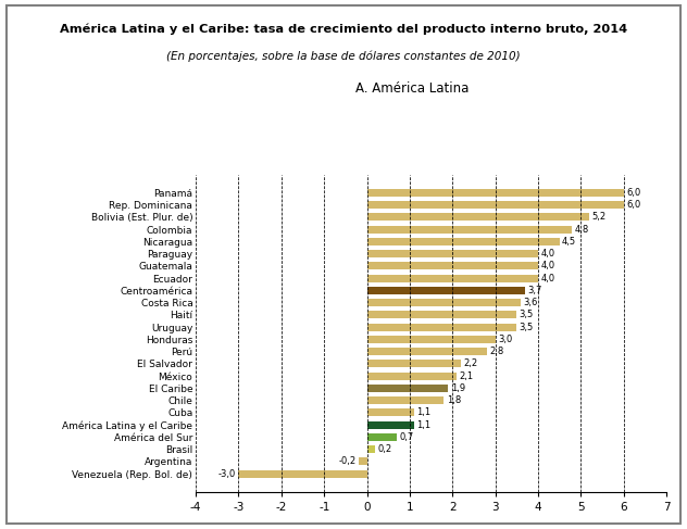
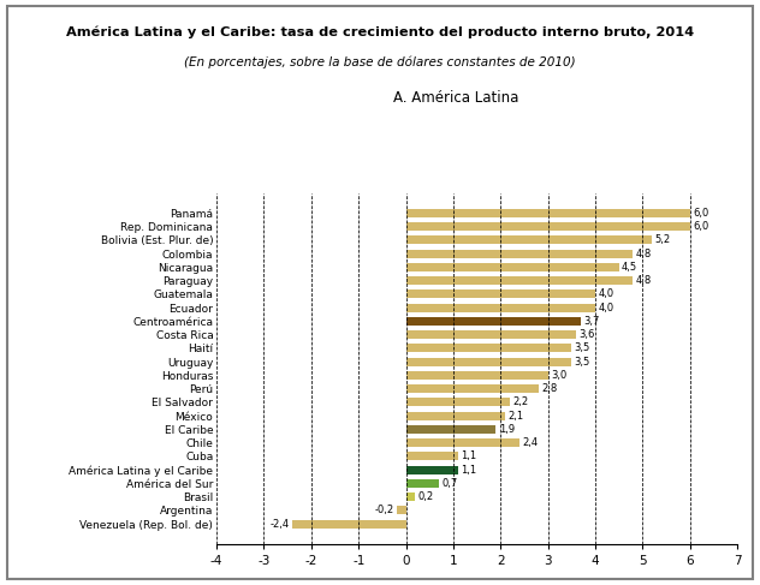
Paraguay: 4,0 -> 4,8
Chile: 1,8 -> 2,4
Venezuela (Rep. Bol. de): -3,0 -> -2,4
